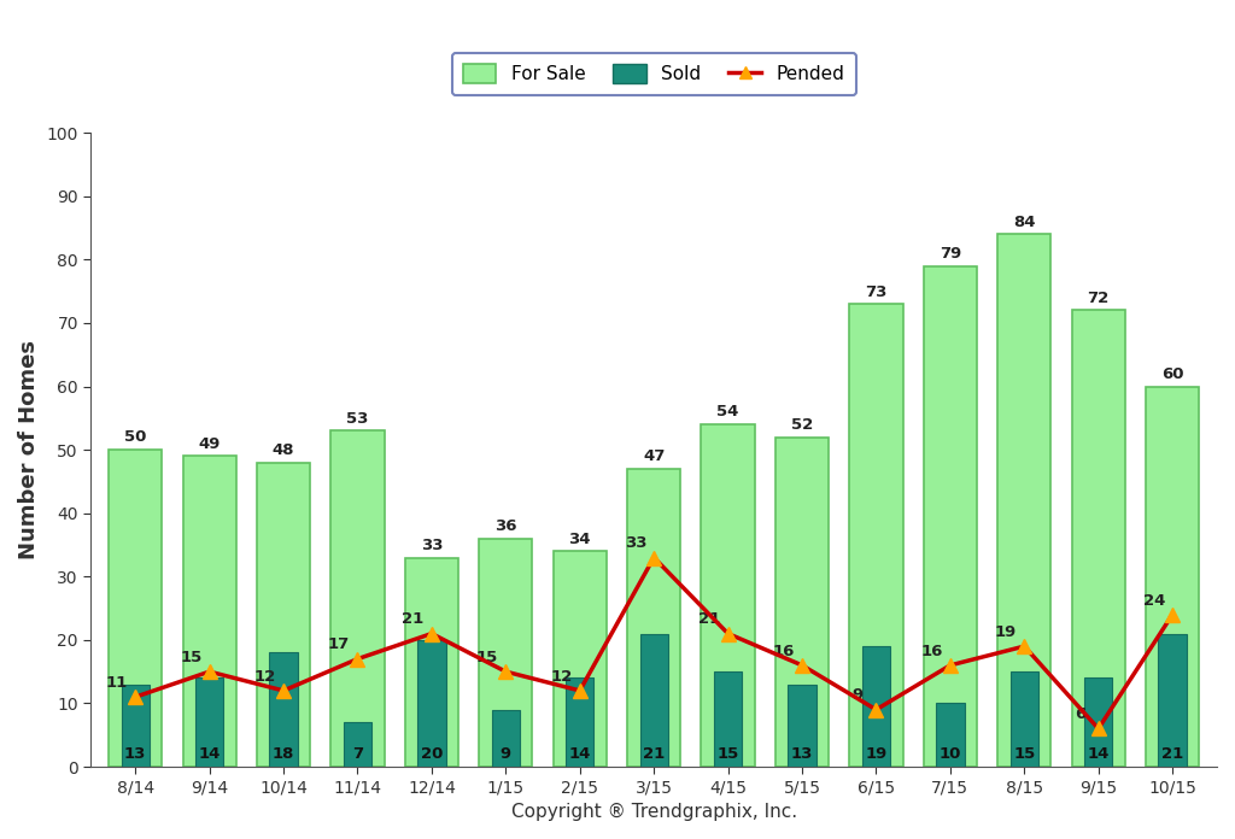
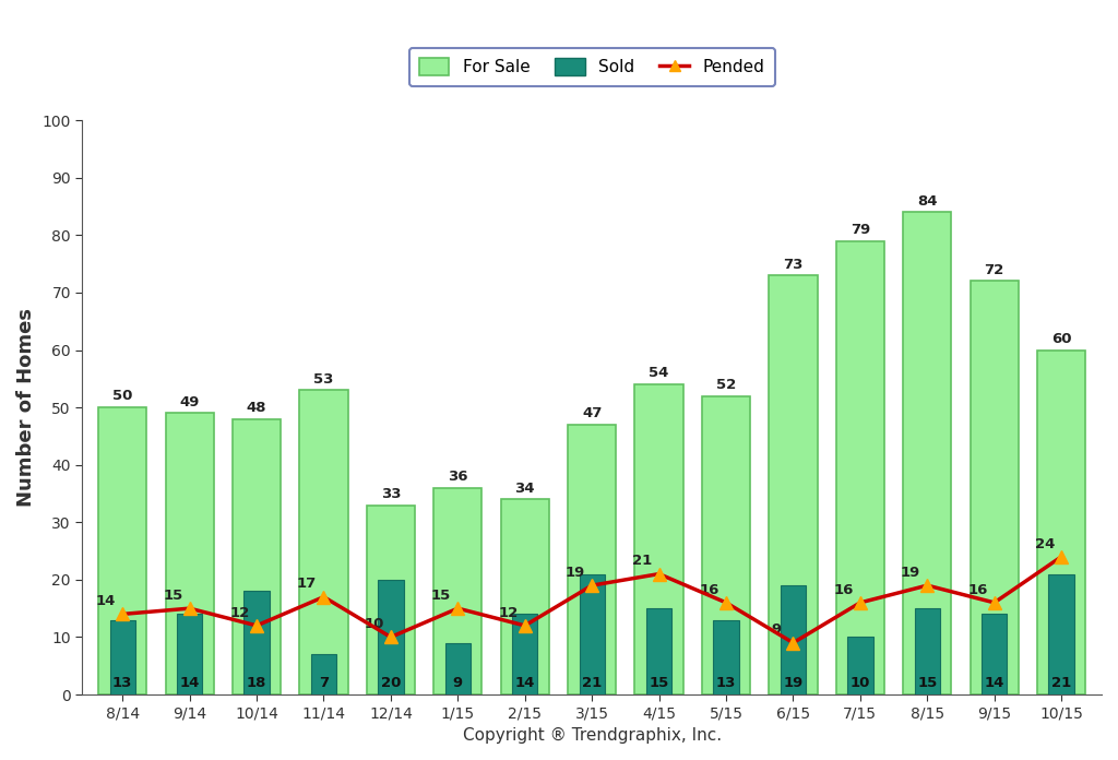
Pended/8/14: 11 -> 14
Pended/12/14: 21 -> 10
Pended/3/15: 33 -> 19
Pended/9/15: 6 -> 16
